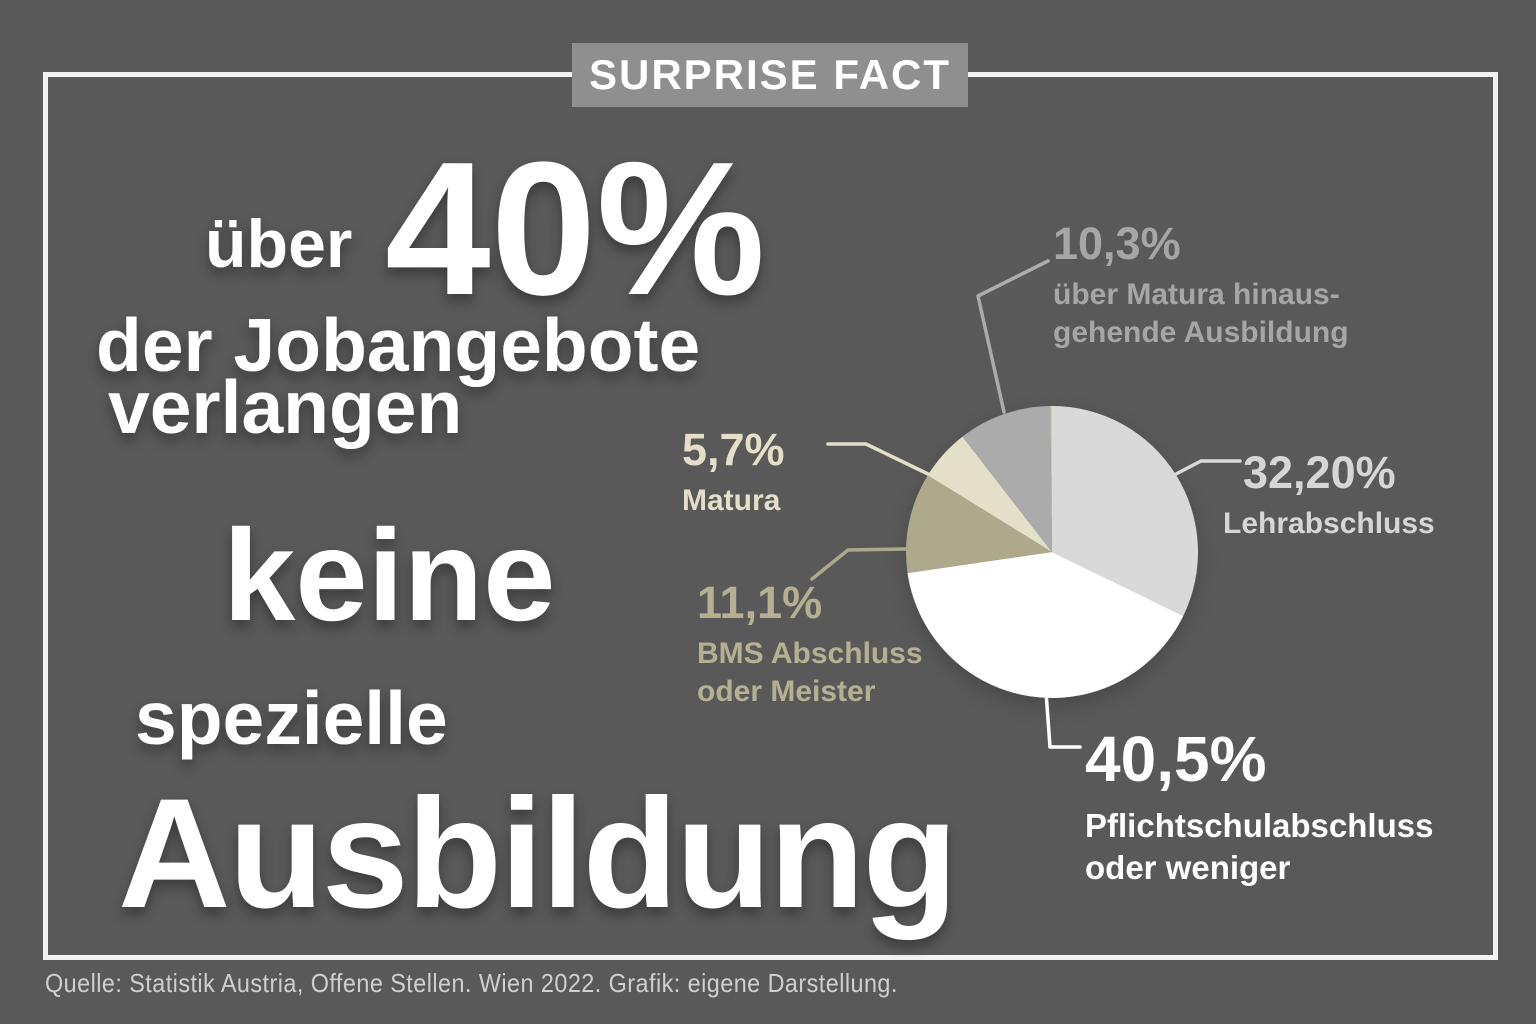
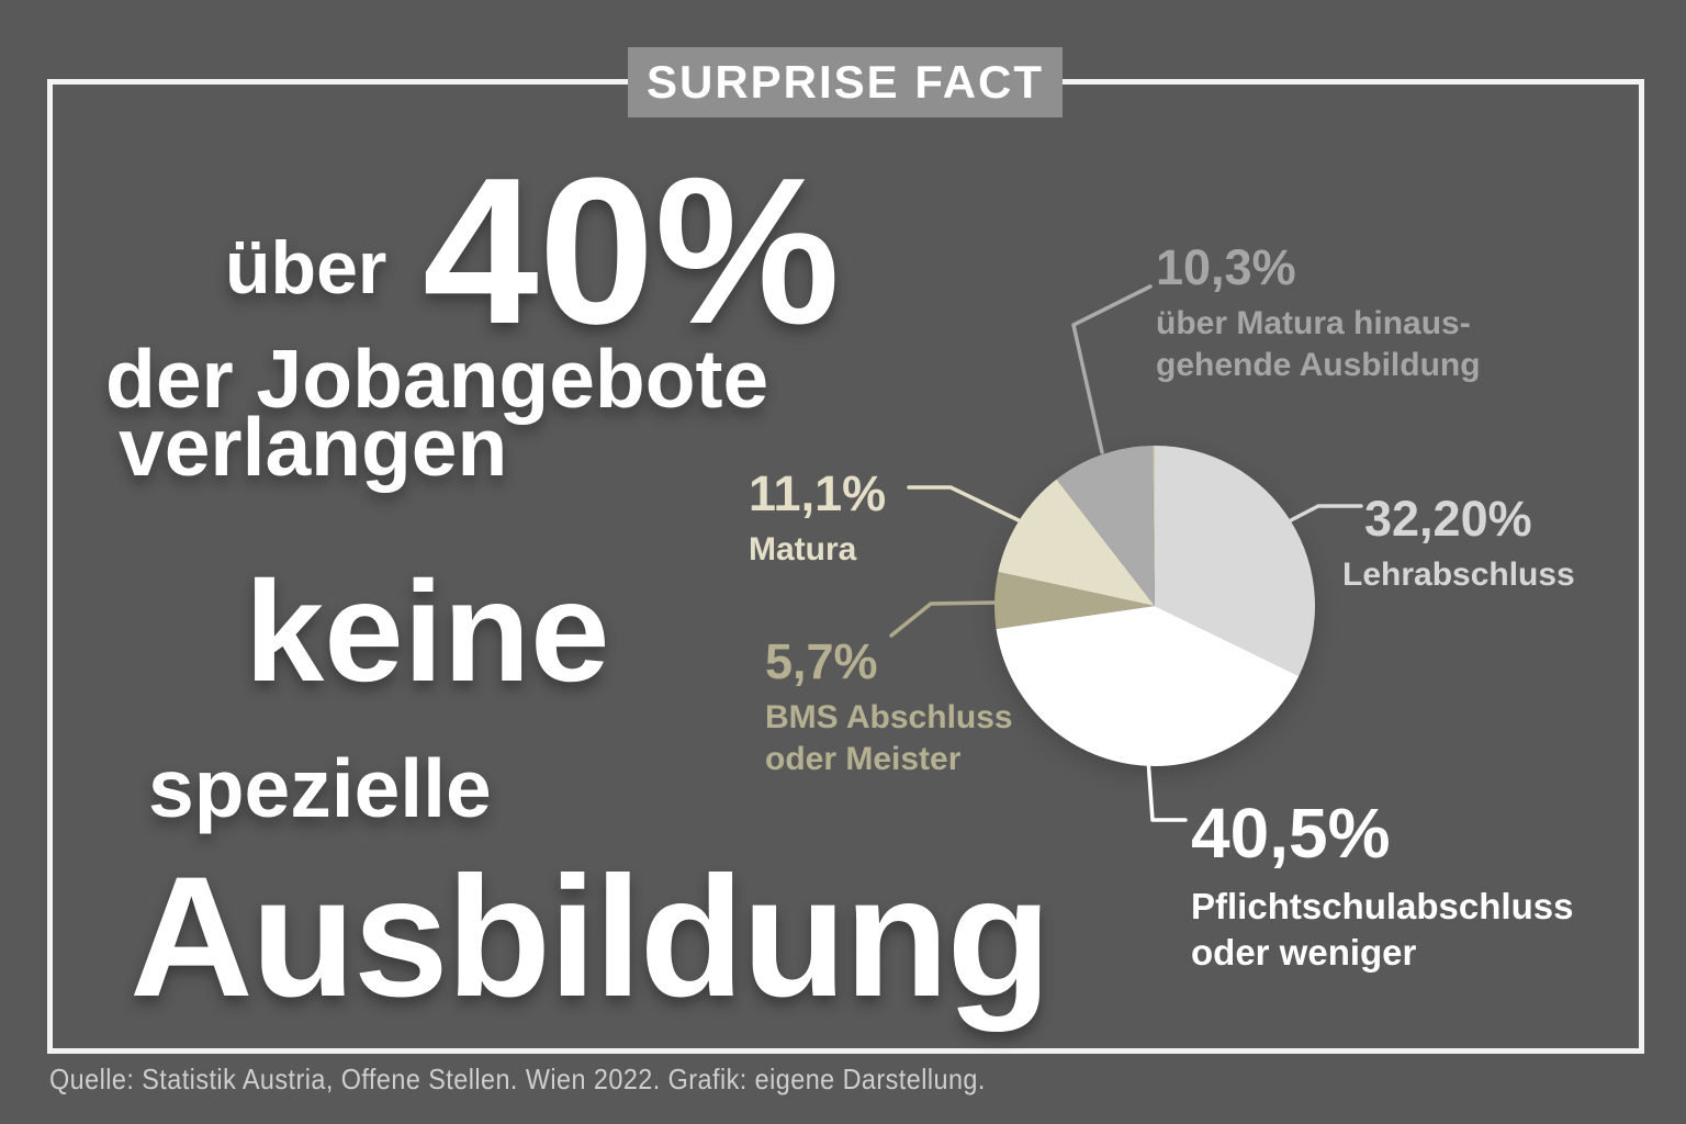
BMS Abschluss oder Meister: 11,1% -> 5,7%
Matura: 5,7% -> 11,1%
